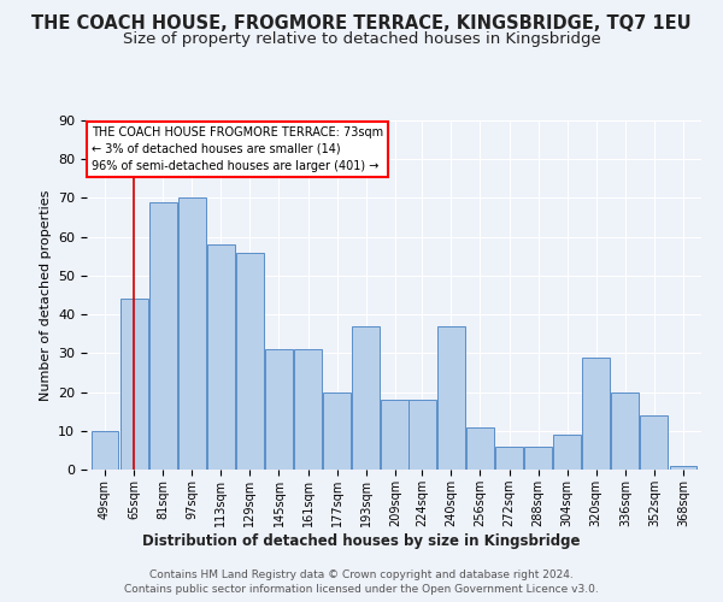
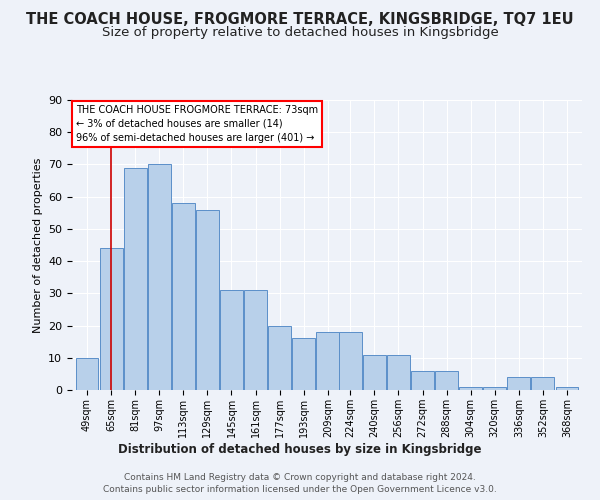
193sqm: 37 -> 16
240sqm: 37 -> 11
304sqm: 9 -> 1
320sqm: 29 -> 1
336sqm: 20 -> 4
352sqm: 14 -> 4
